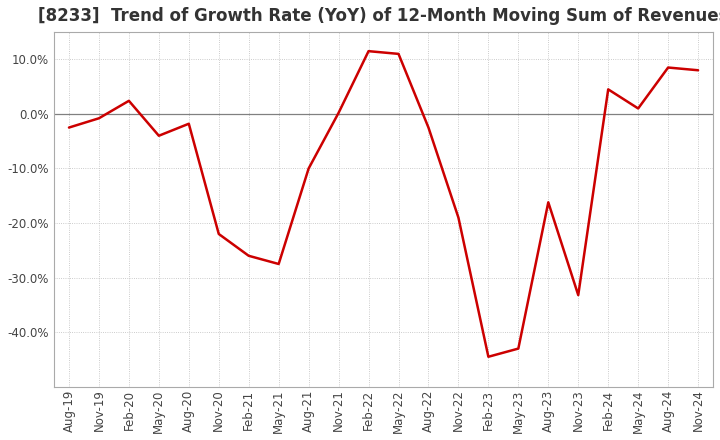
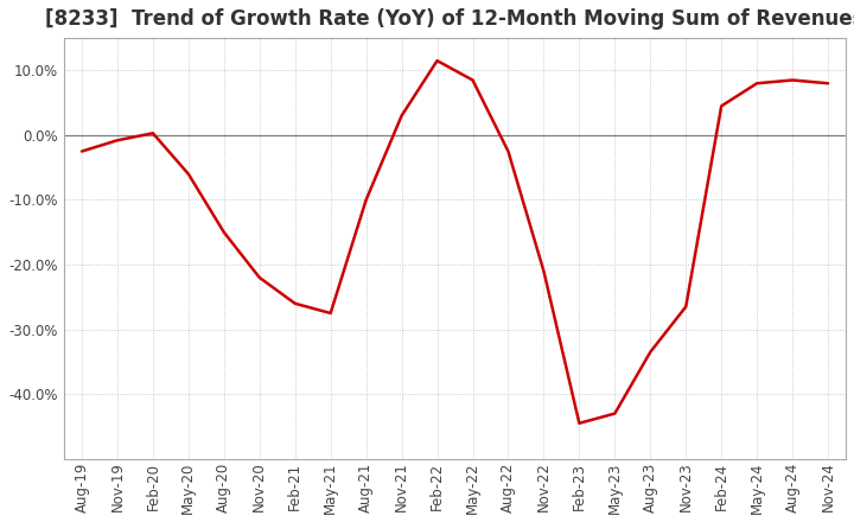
Feb-20: 2.4% -> 0.3%
May-20: -4.0% -> -6.0%
Aug-20: -1.8% -> -15.0%
Nov-21: 0.2% -> 3.0%
May-22: 11.0% -> 8.5%
Nov-22: -19.0% -> -21.0%
Aug-23: -16.2% -> -33.5%
Nov-23: -33.2% -> -26.5%
May-24: 1.0% -> 8.0%
